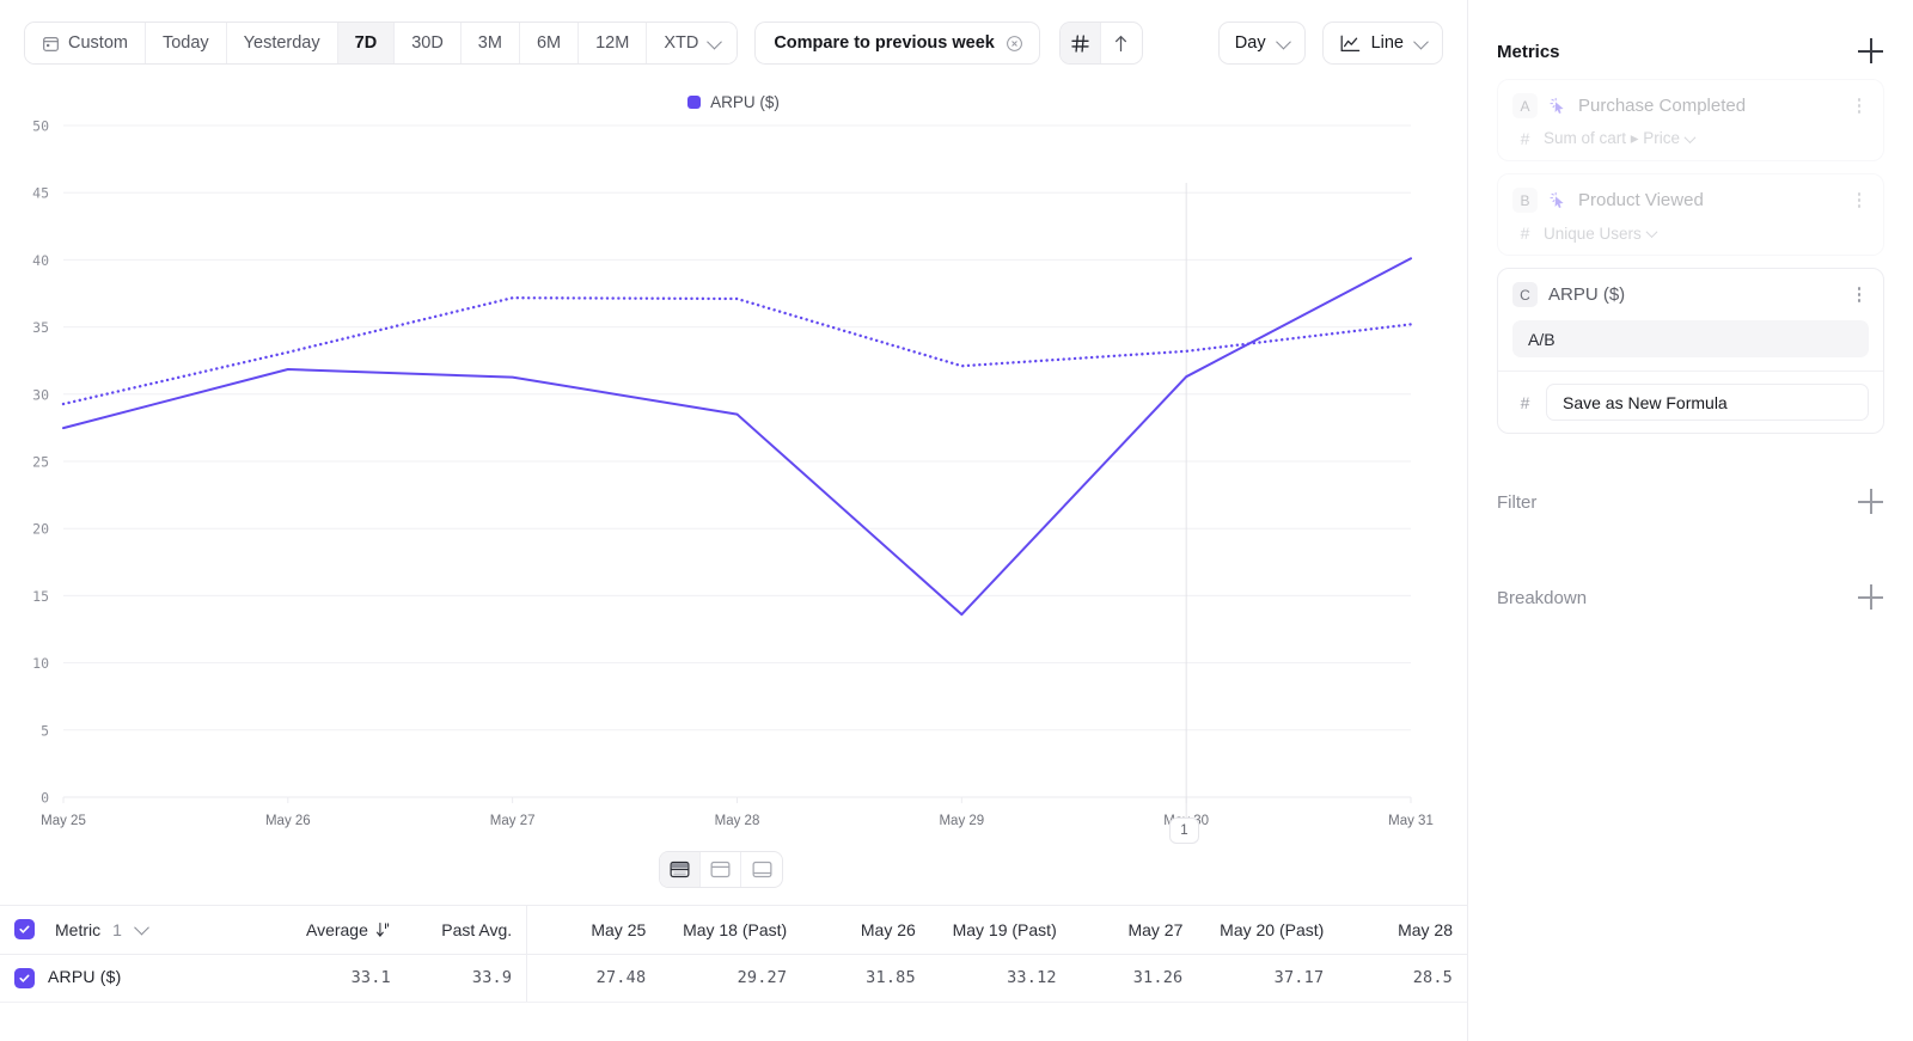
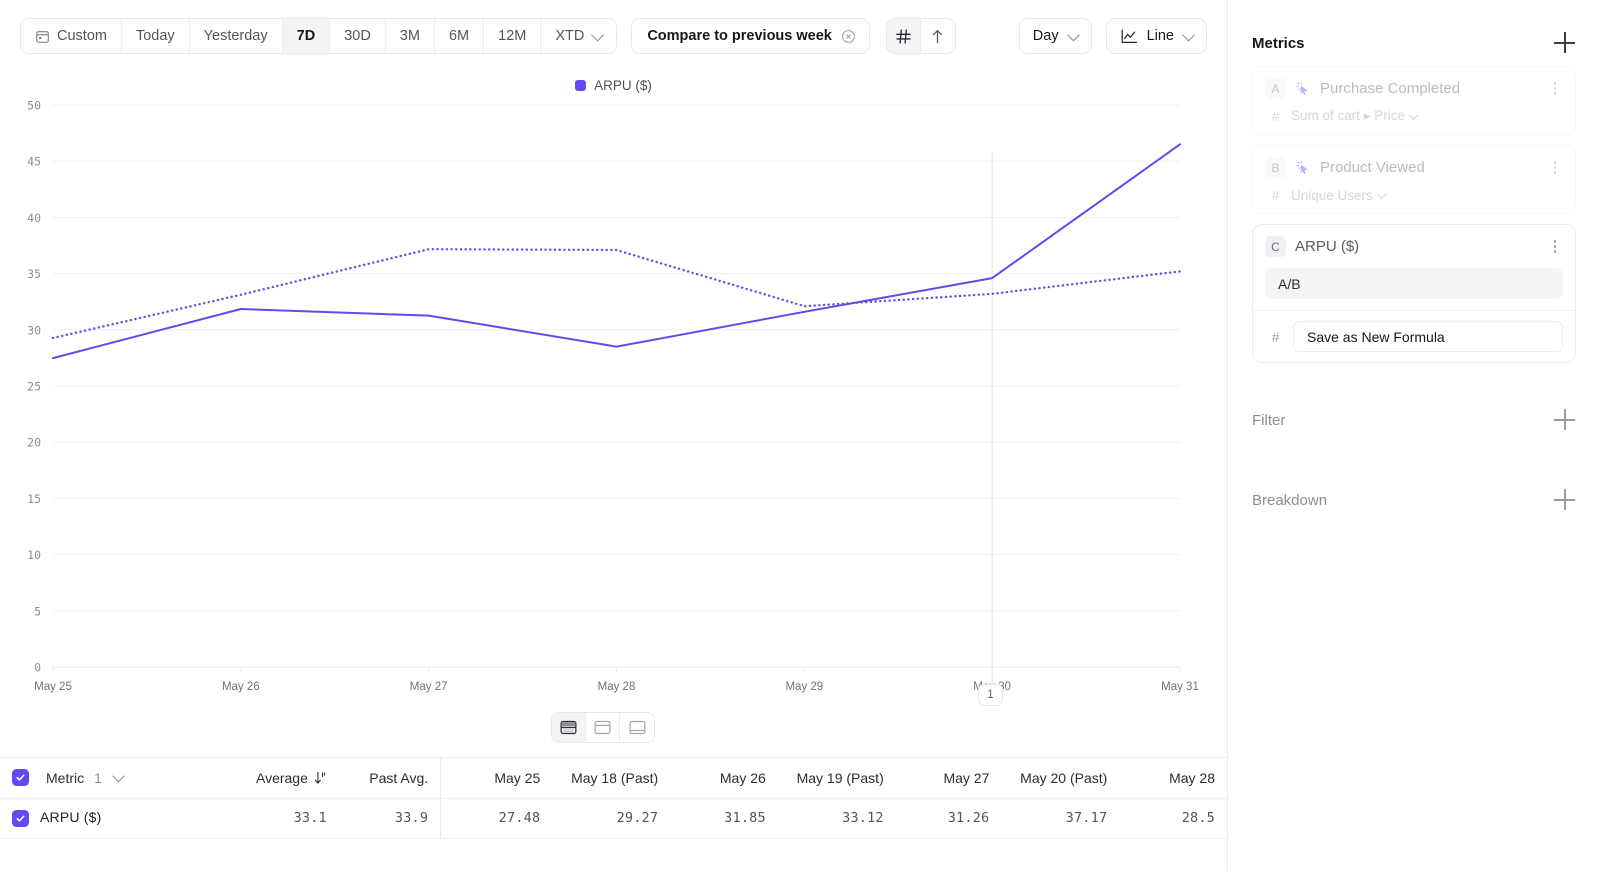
ARPU ($)/May 29: 13.6 -> 31.6
ARPU ($)/May 30: 31.3 -> 34.6
ARPU ($)/May 31: 40.1 -> 46.5
